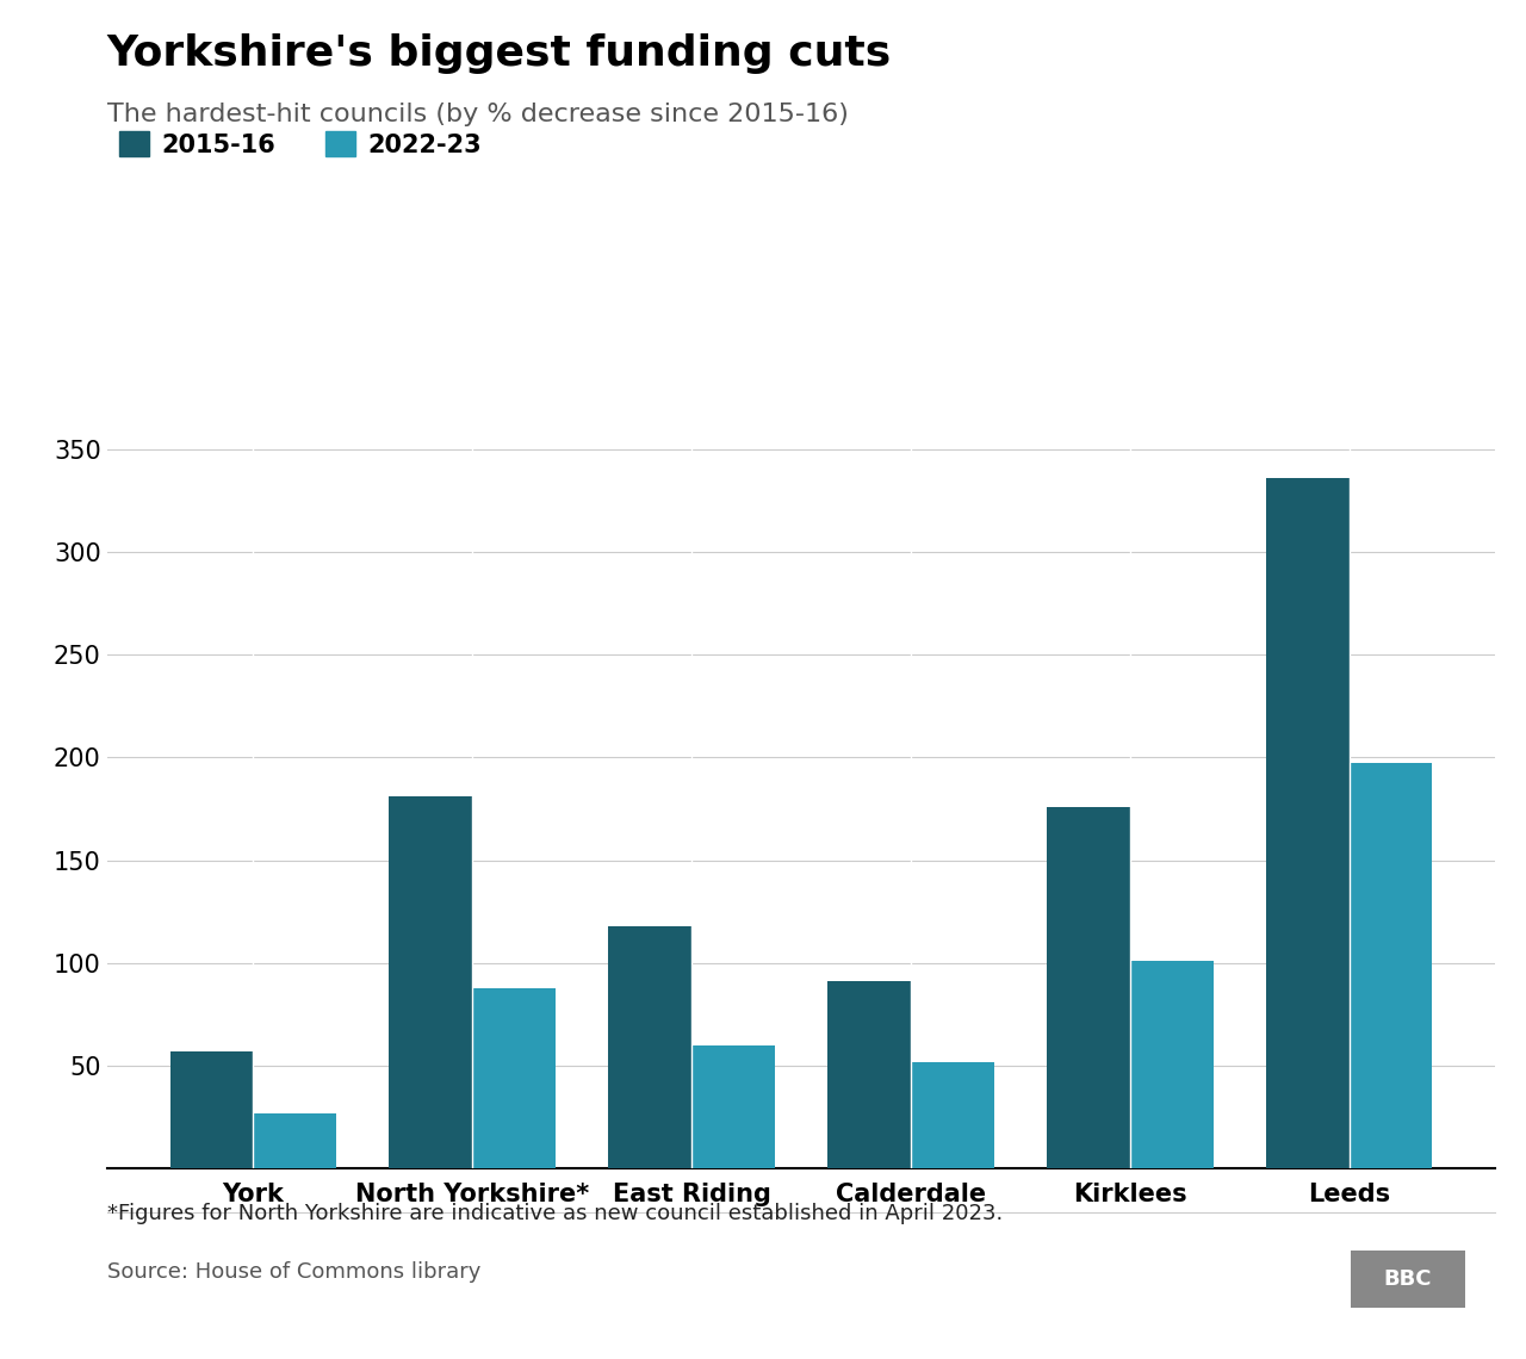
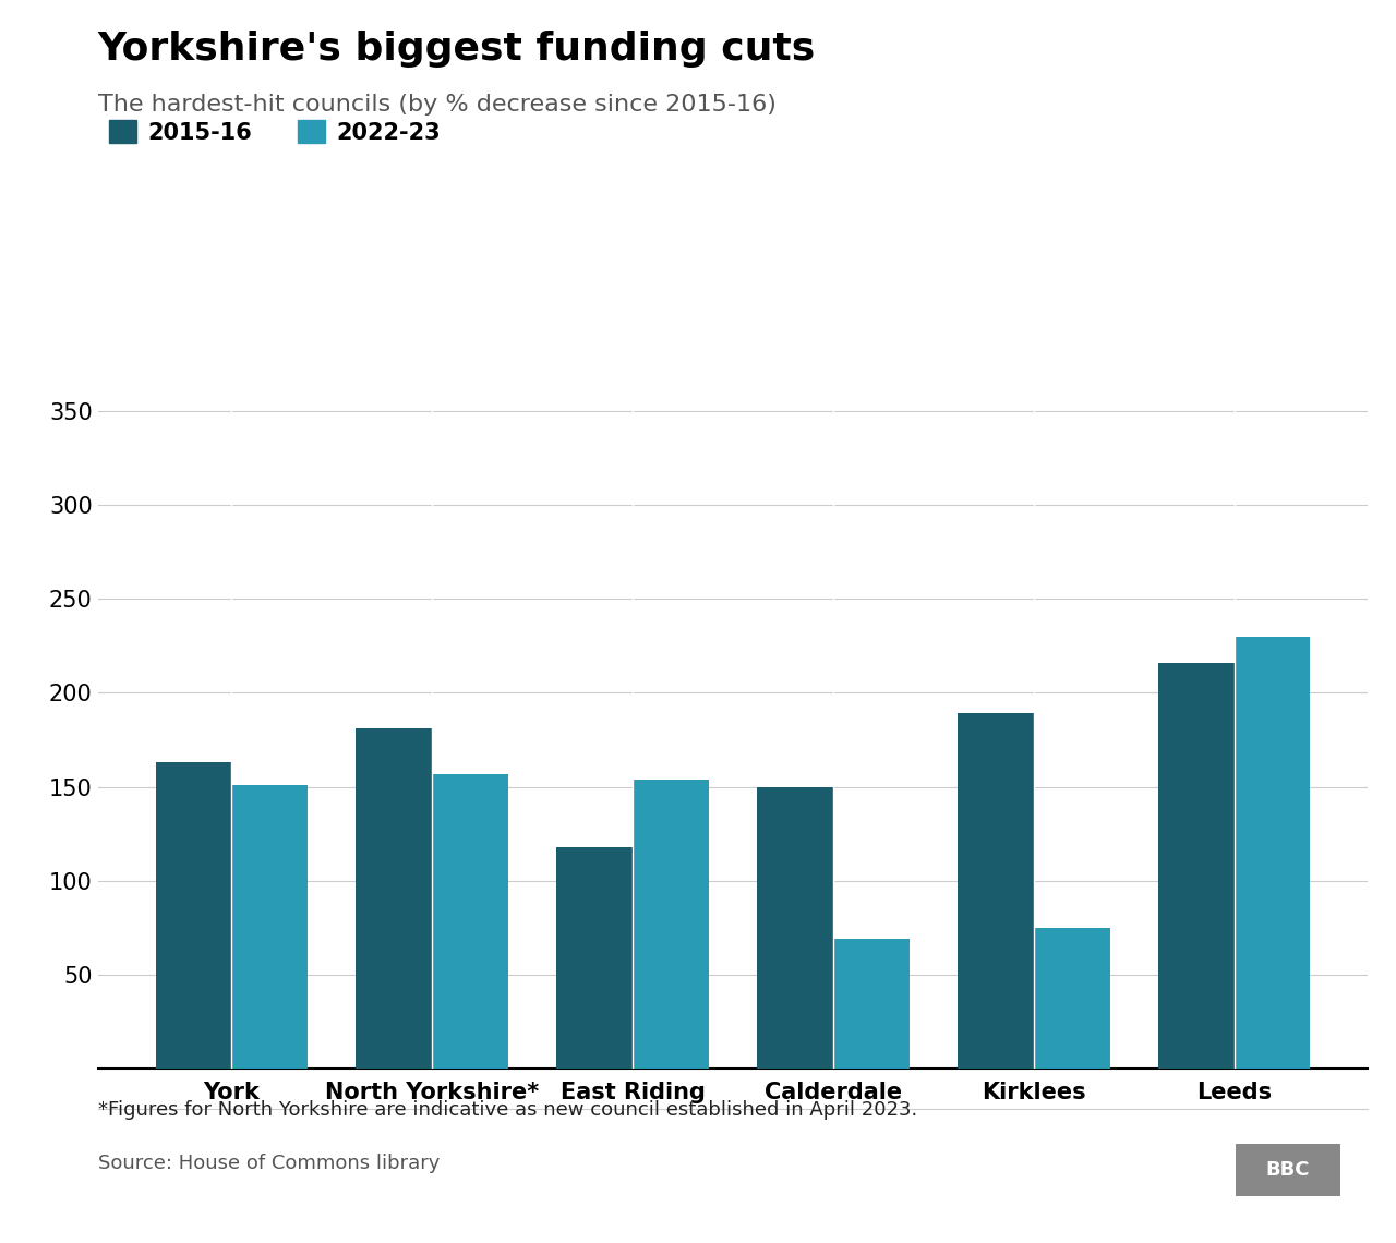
2015-16/York: 57 -> 163
2022-23/York: 27 -> 151
2022-23/North Yorkshire*: 88 -> 157
2022-23/East Riding: 60 -> 154
2015-16/Calderdale: 91 -> 150
2022-23/Calderdale: 52 -> 69
2015-16/Kirklees: 176 -> 189
2022-23/Kirklees: 101 -> 75
2015-16/Leeds: 336 -> 216
2022-23/Leeds: 197 -> 230
